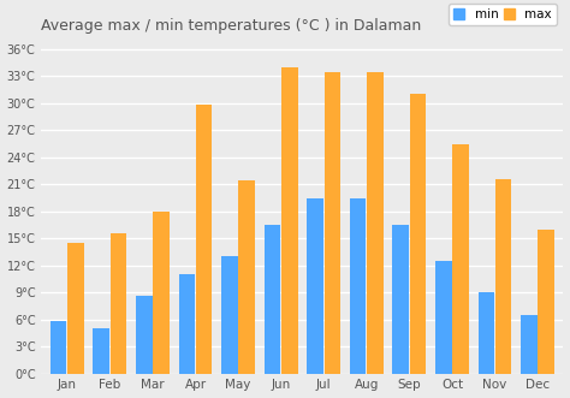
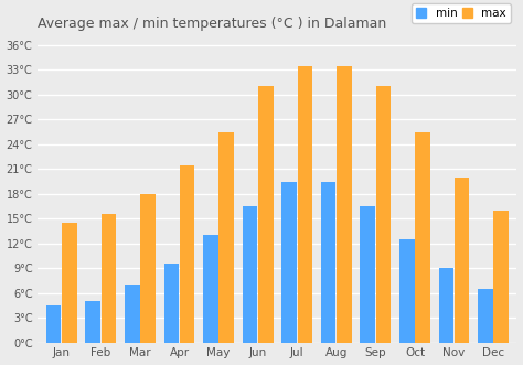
min/Jan: 5.8°C -> 4.5°C
min/Mar: 8.6°C -> 7.0°C
min/Apr: 11.0°C -> 9.5°C
max/Apr: 29.8°C -> 21.5°C
max/May: 21.4°C -> 25.5°C
max/Jun: 34.0°C -> 31.0°C
max/Nov: 21.6°C -> 20.0°C
